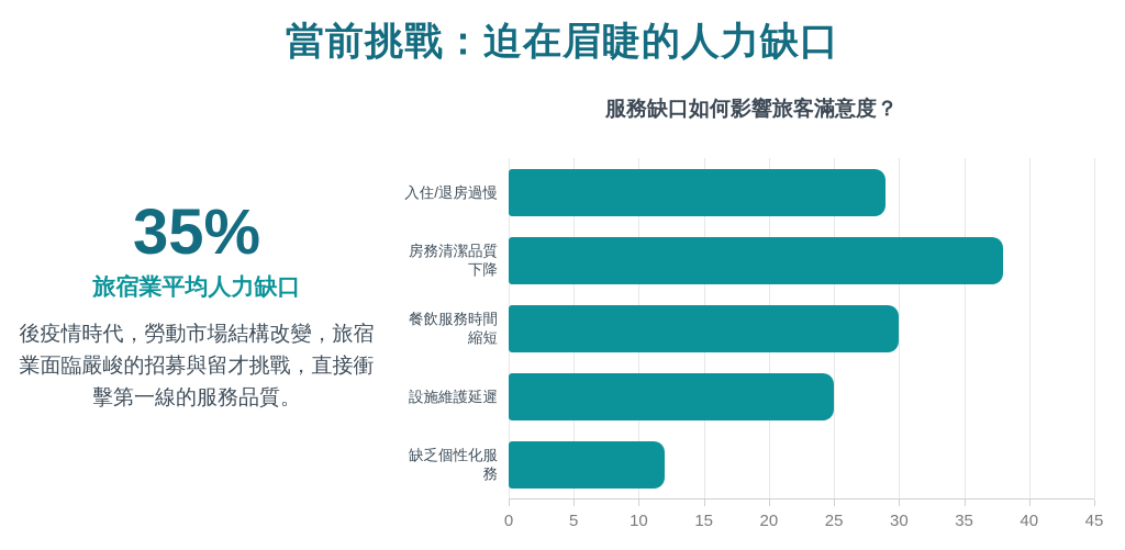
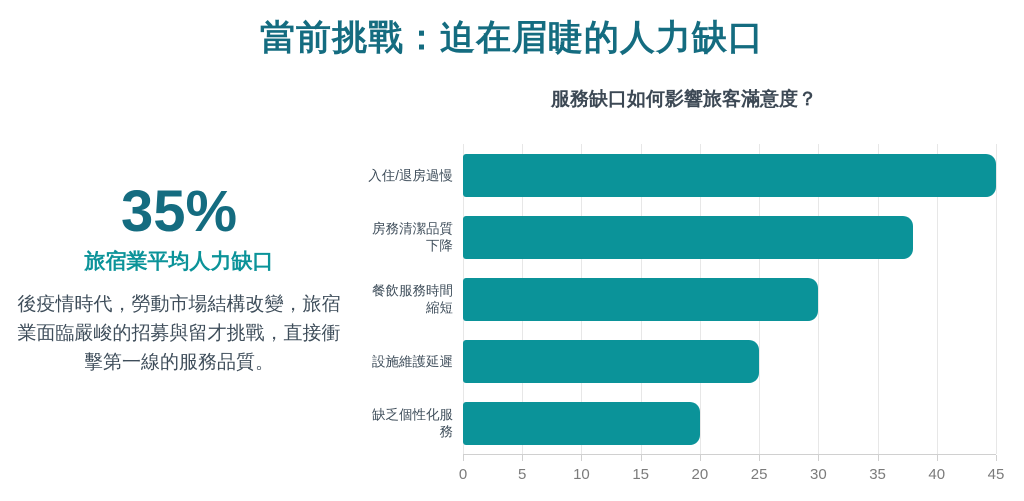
入住/退房過慢: 29 -> 45
缺乏個性化服務: 12 -> 20
